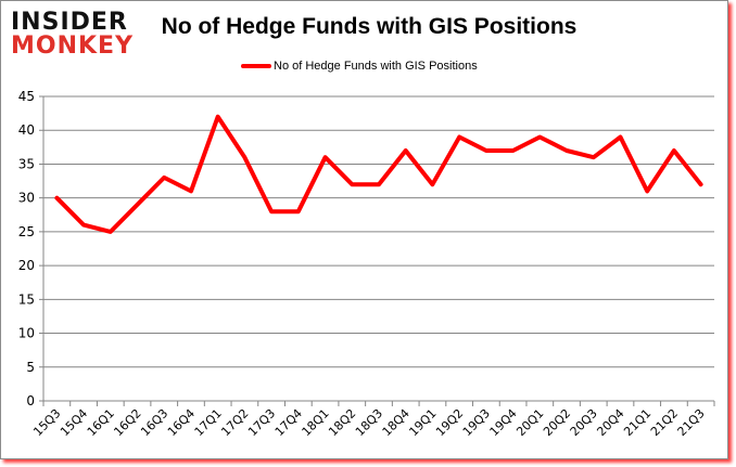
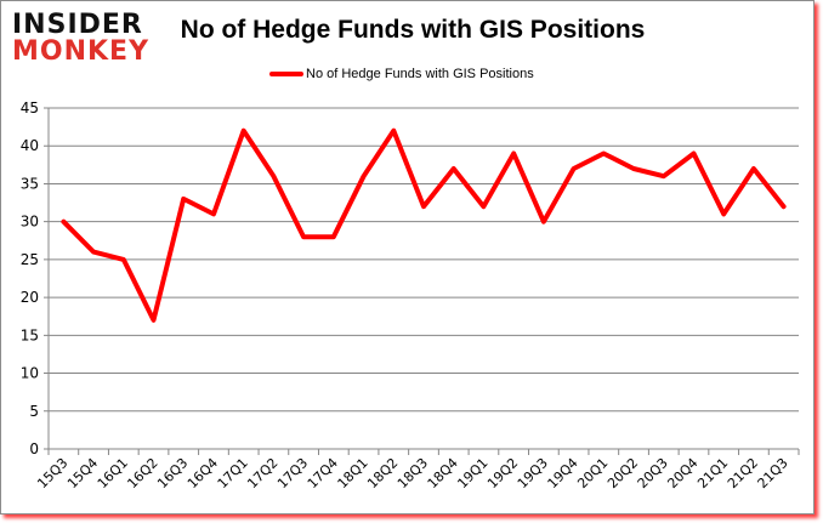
16Q2: 29 -> 17
18Q2: 32 -> 42
19Q3: 37 -> 30
